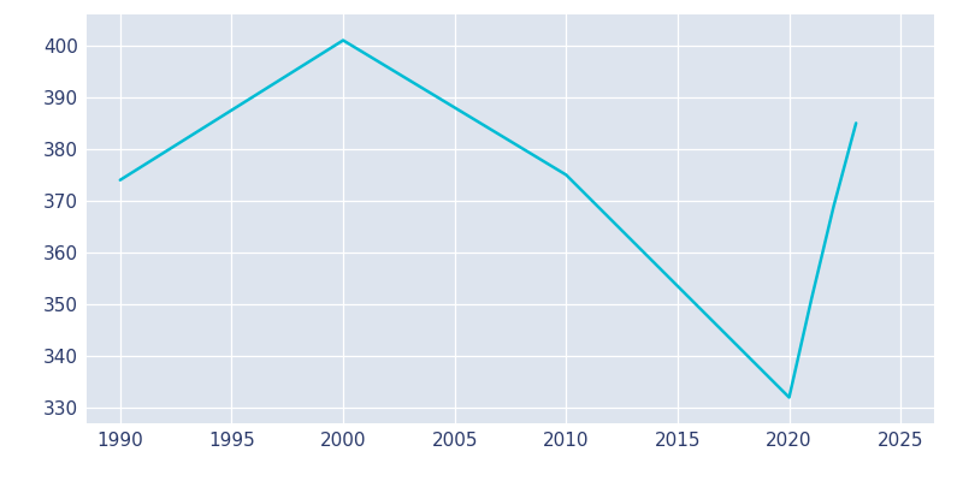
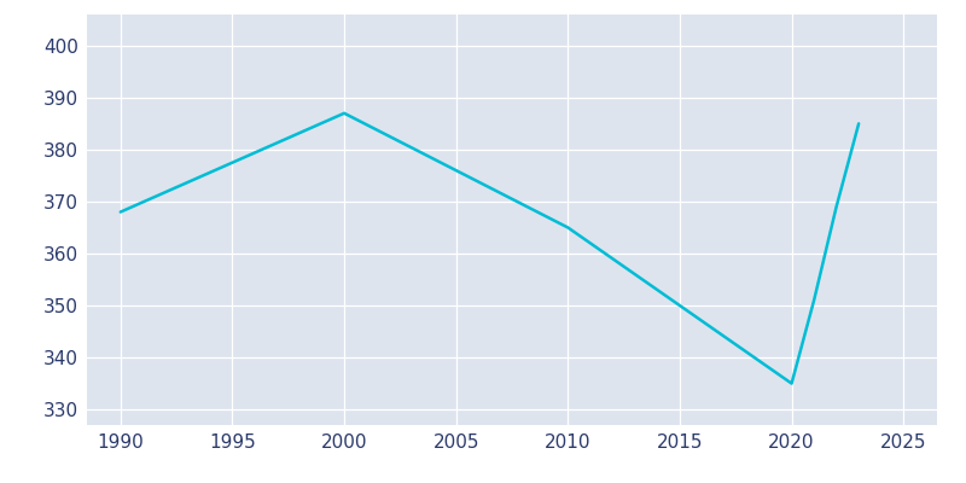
1990: 374 -> 368
2000: 401 -> 387
2010: 375 -> 365
2020: 332 -> 335
